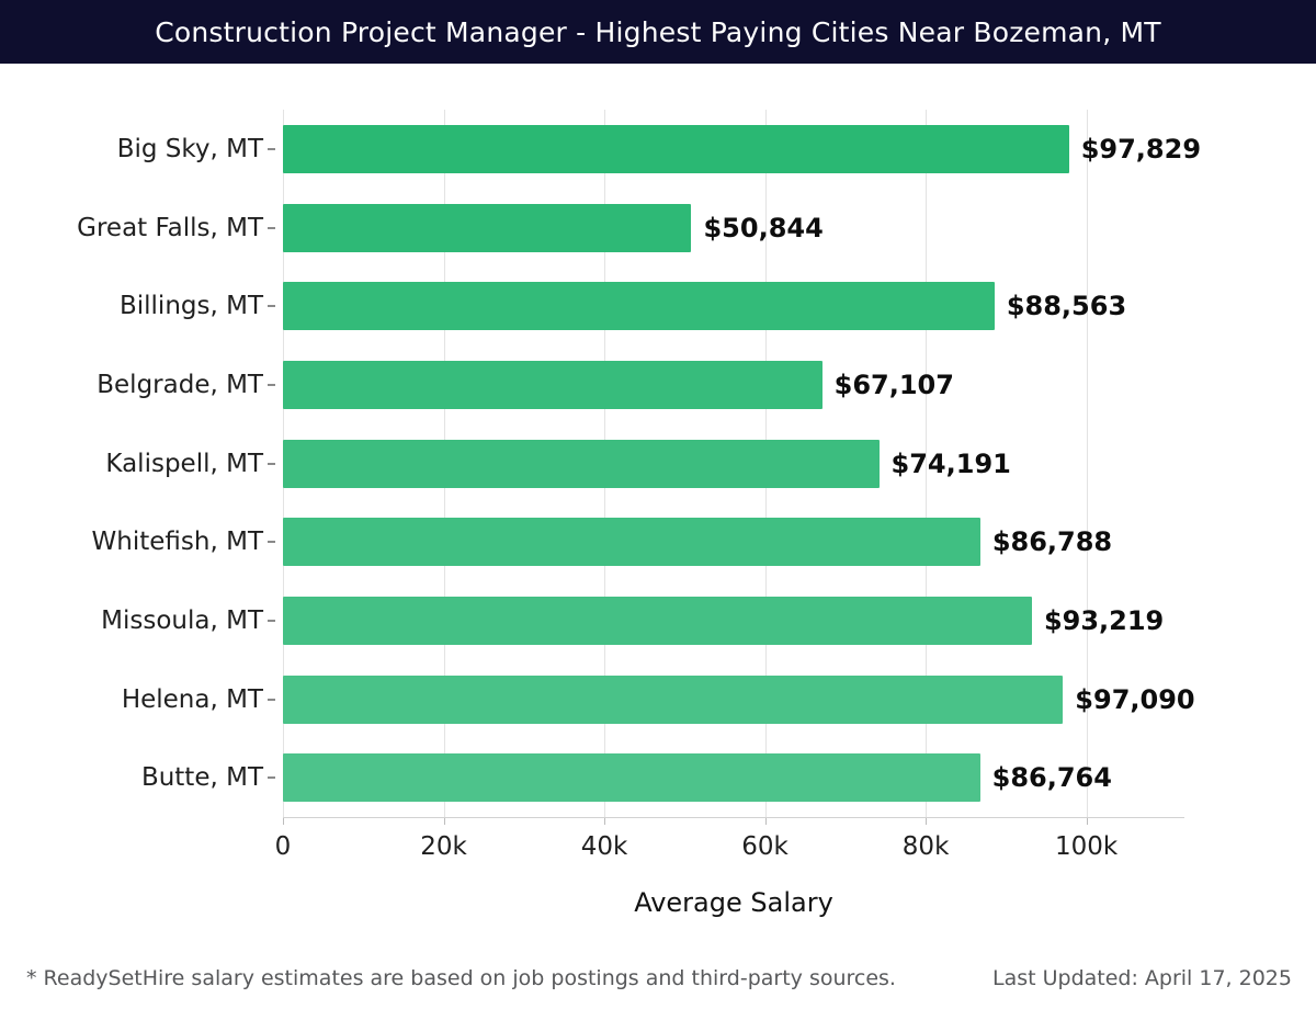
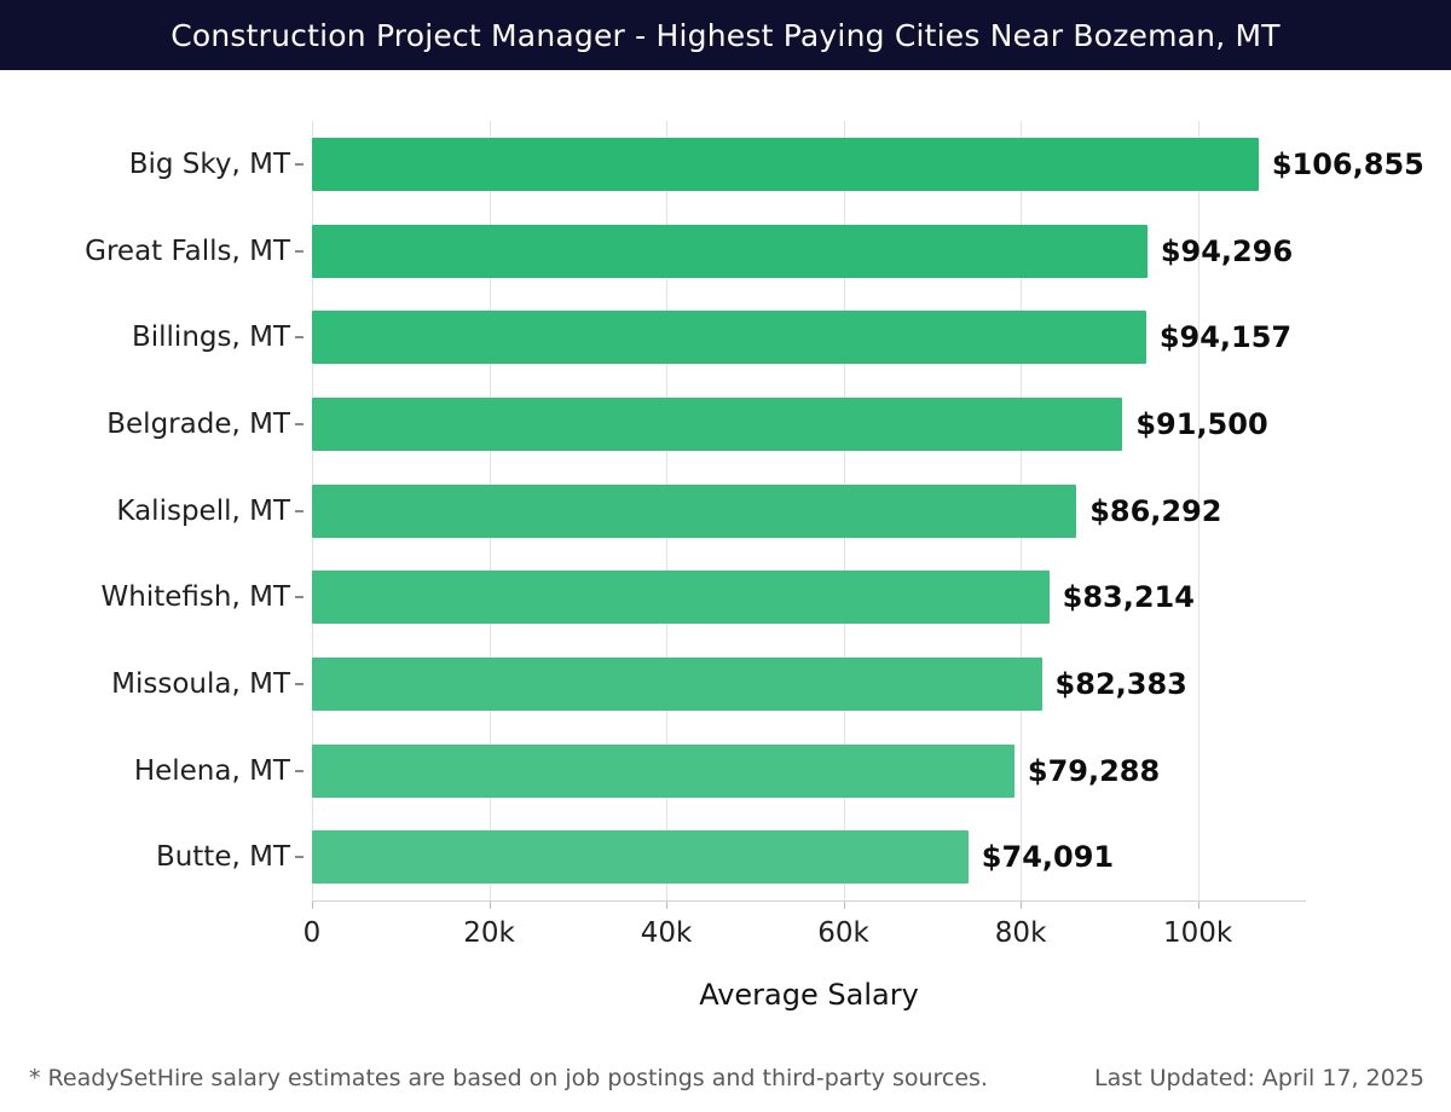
Big Sky, MT: $97,829 -> $106,855
Great Falls, MT: $50,844 -> $94,296
Billings, MT: $88,563 -> $94,157
Belgrade, MT: $67,107 -> $91,500
Kalispell, MT: $74,191 -> $86,292
Whitefish, MT: $86,788 -> $83,214
Missoula, MT: $93,219 -> $82,383
Helena, MT: $97,090 -> $79,288
Butte, MT: $86,764 -> $74,091
